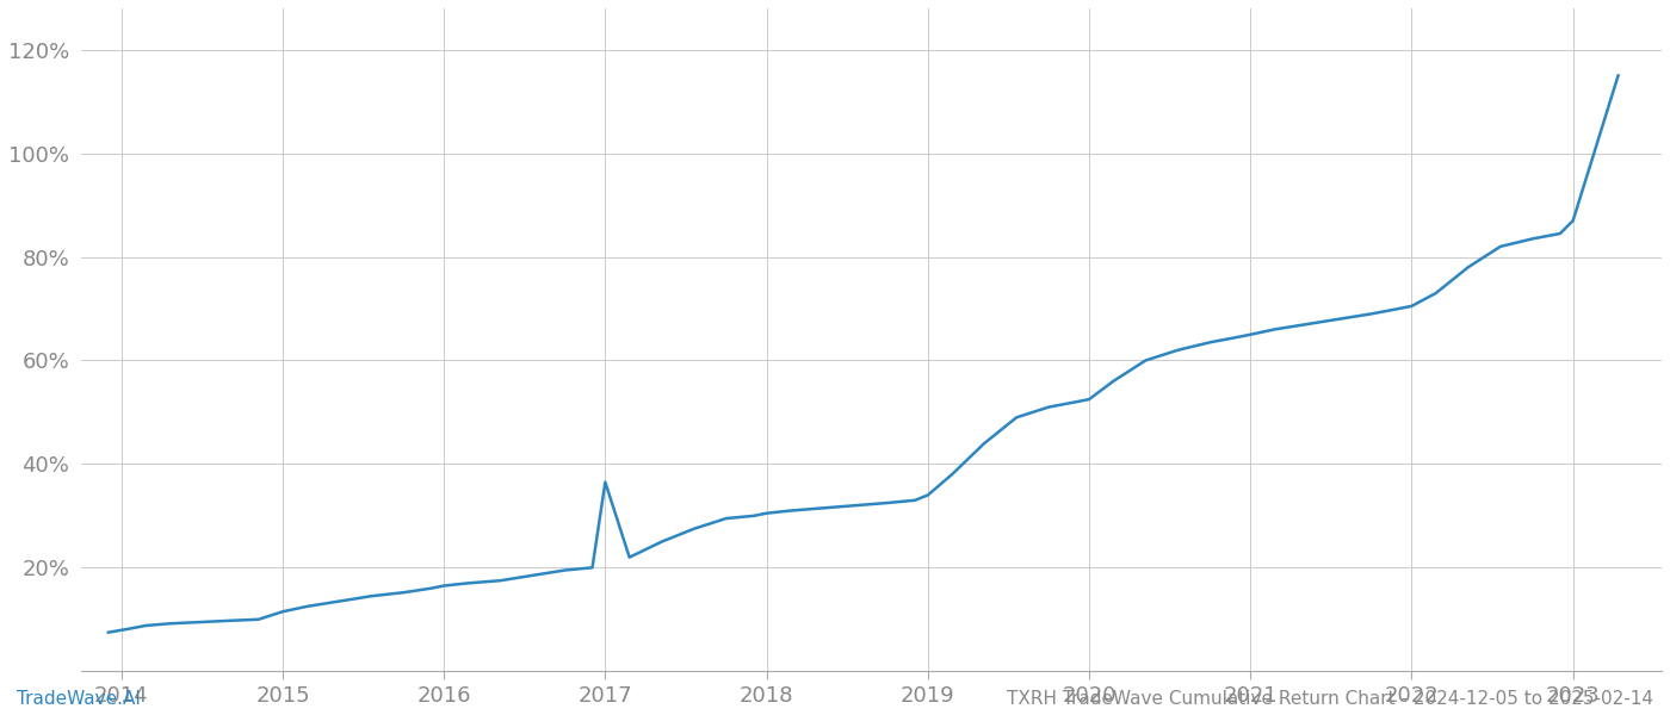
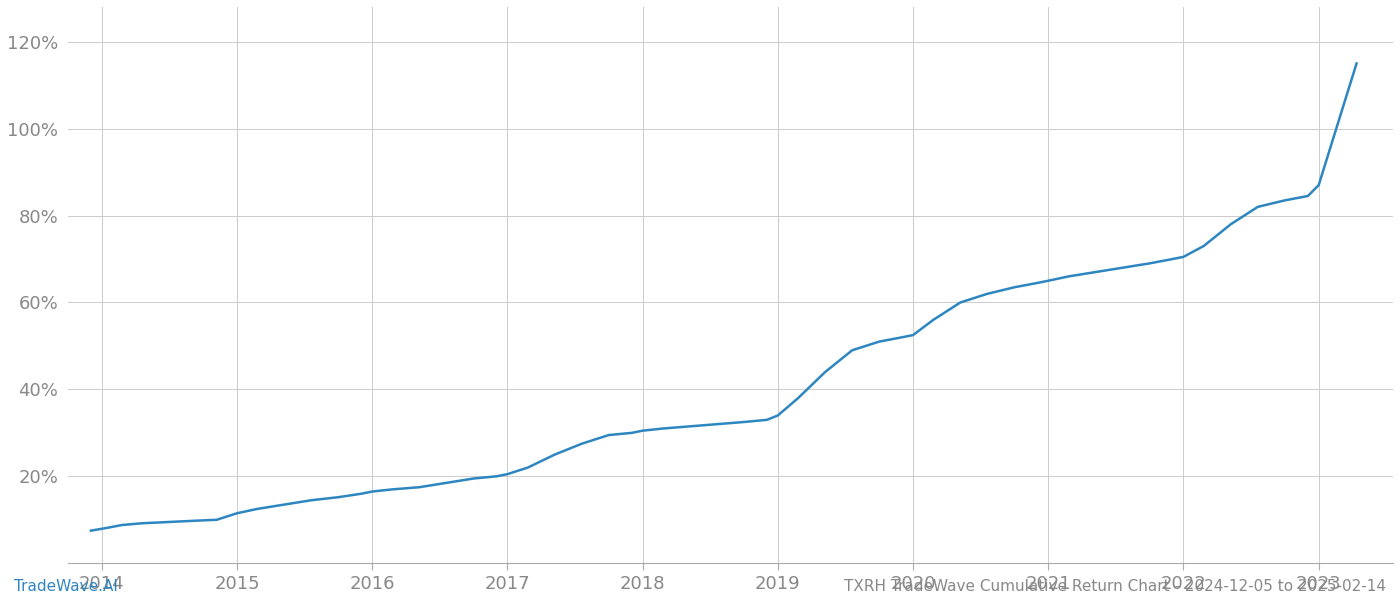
2017: 36.5% -> 20.5%
